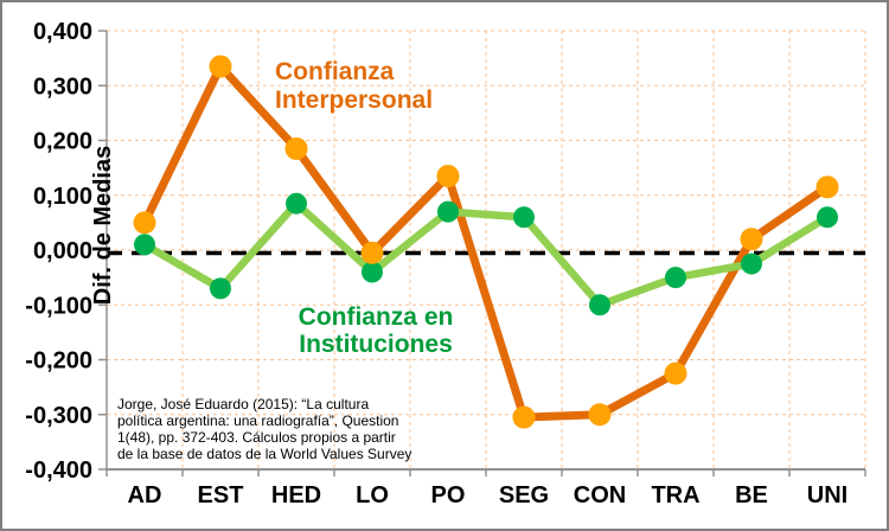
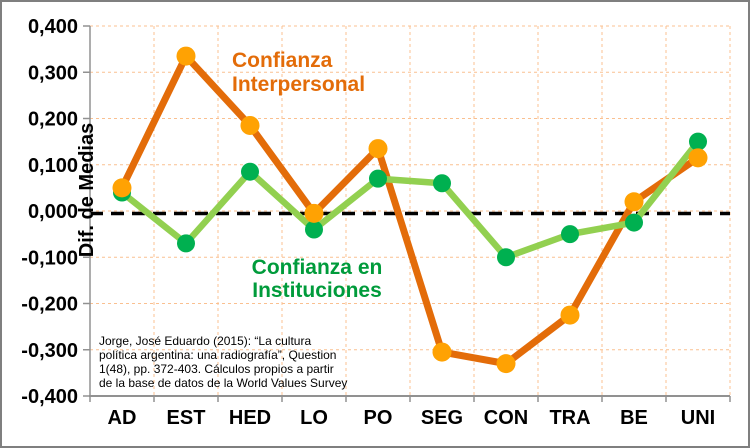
Confianza en Instituciones/AD: 0,01 -> 0,04
Confianza Interpersonal/CON: -0,30 -> -0,33
Confianza en Instituciones/UNI: 0,06 -> 0,15
